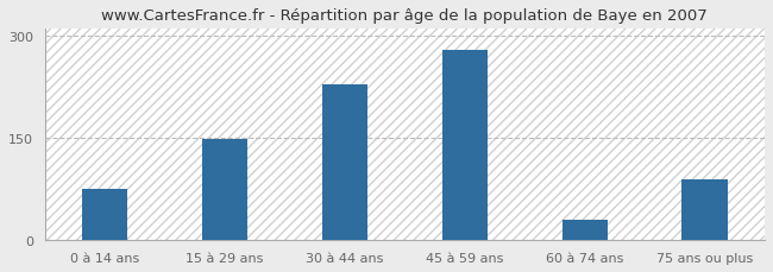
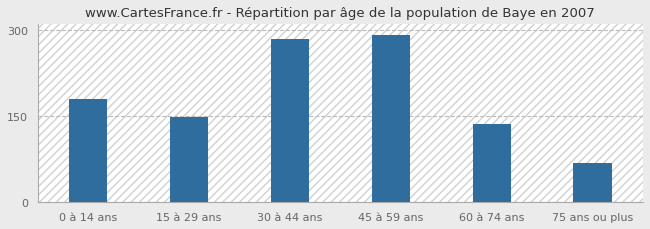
0 à 14 ans: 76 -> 180
30 à 44 ans: 228 -> 285
45 à 59 ans: 280 -> 291
60 à 74 ans: 30 -> 137
75 ans ou plus: 90 -> 68
